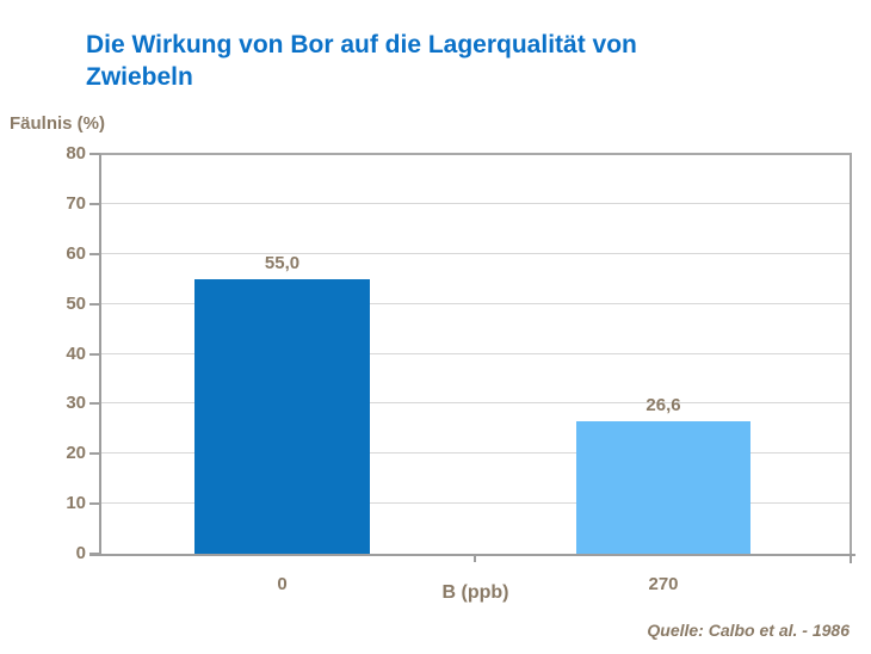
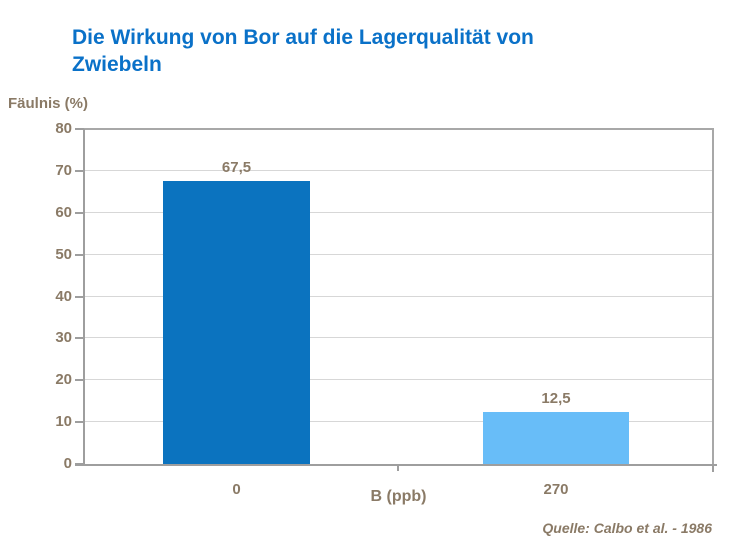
0: 55,0 -> 67,5
270: 26,6 -> 12,5
